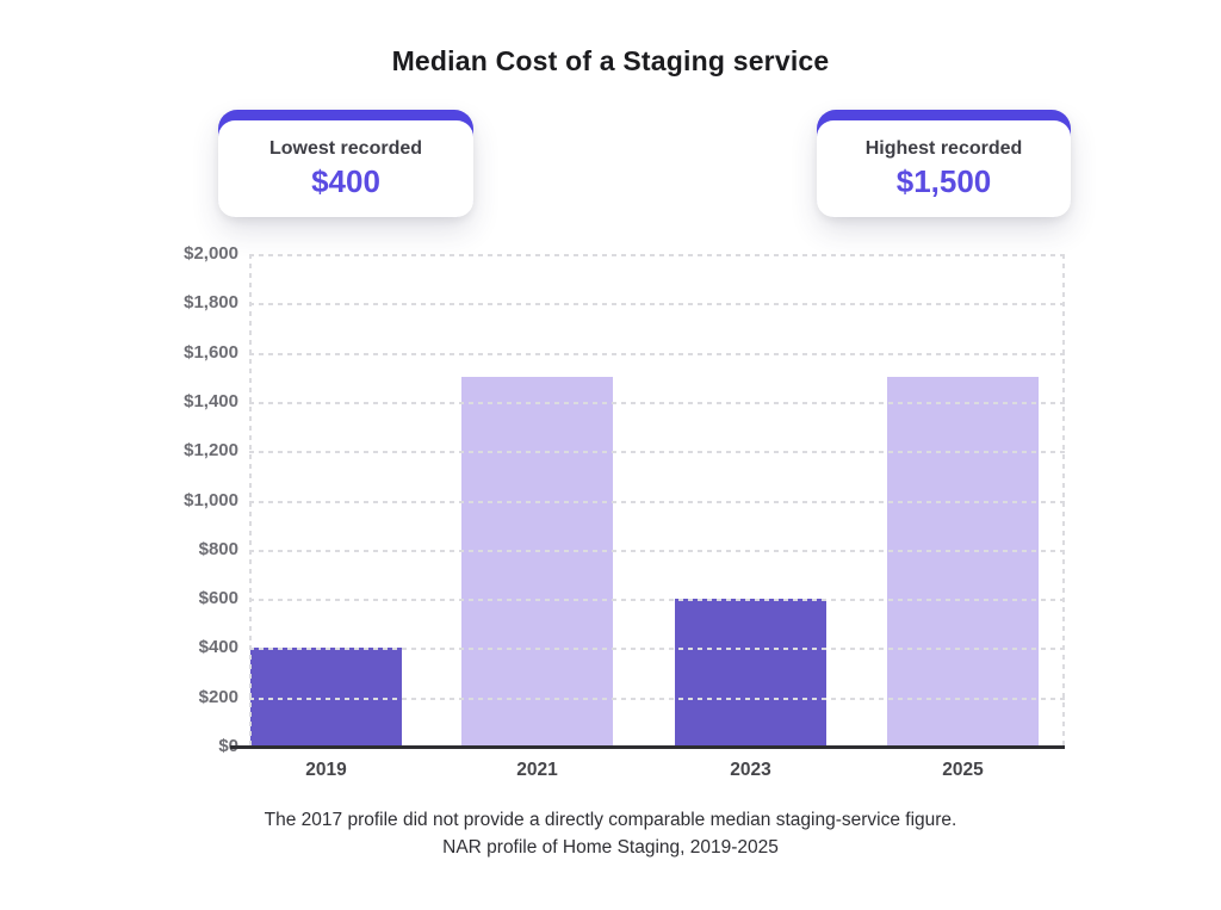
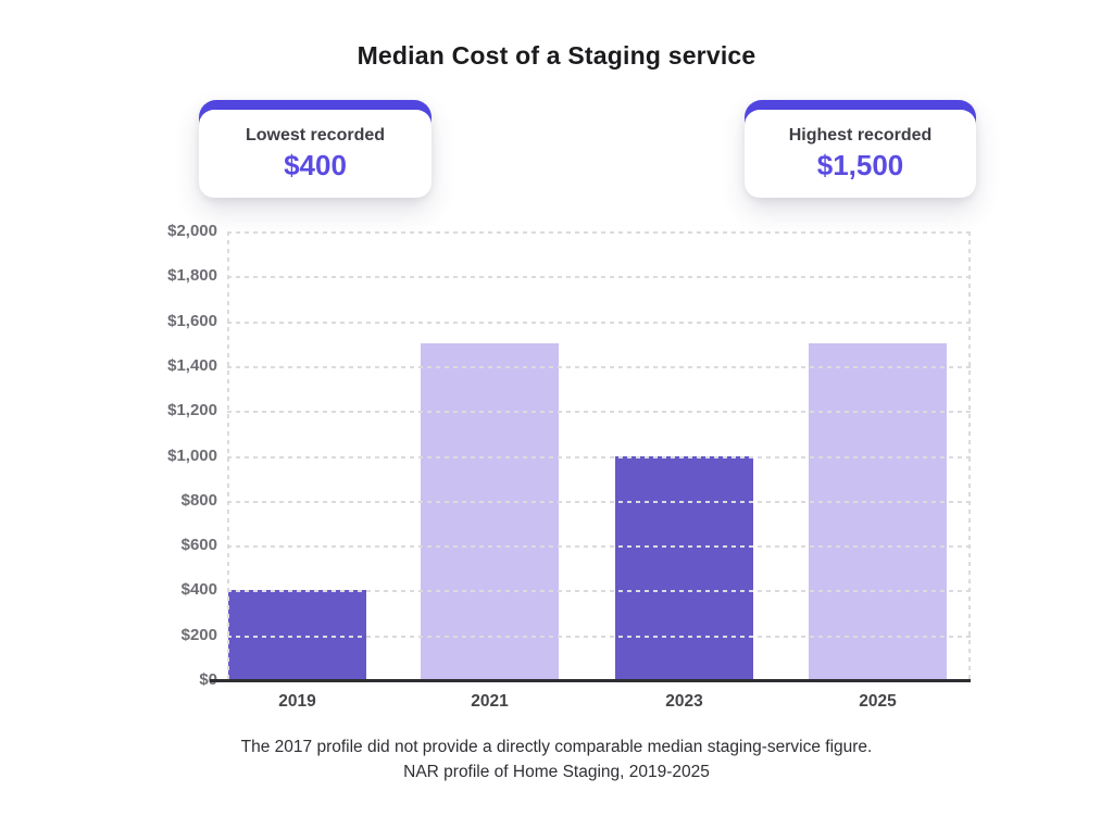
2023: $600 -> $1000
